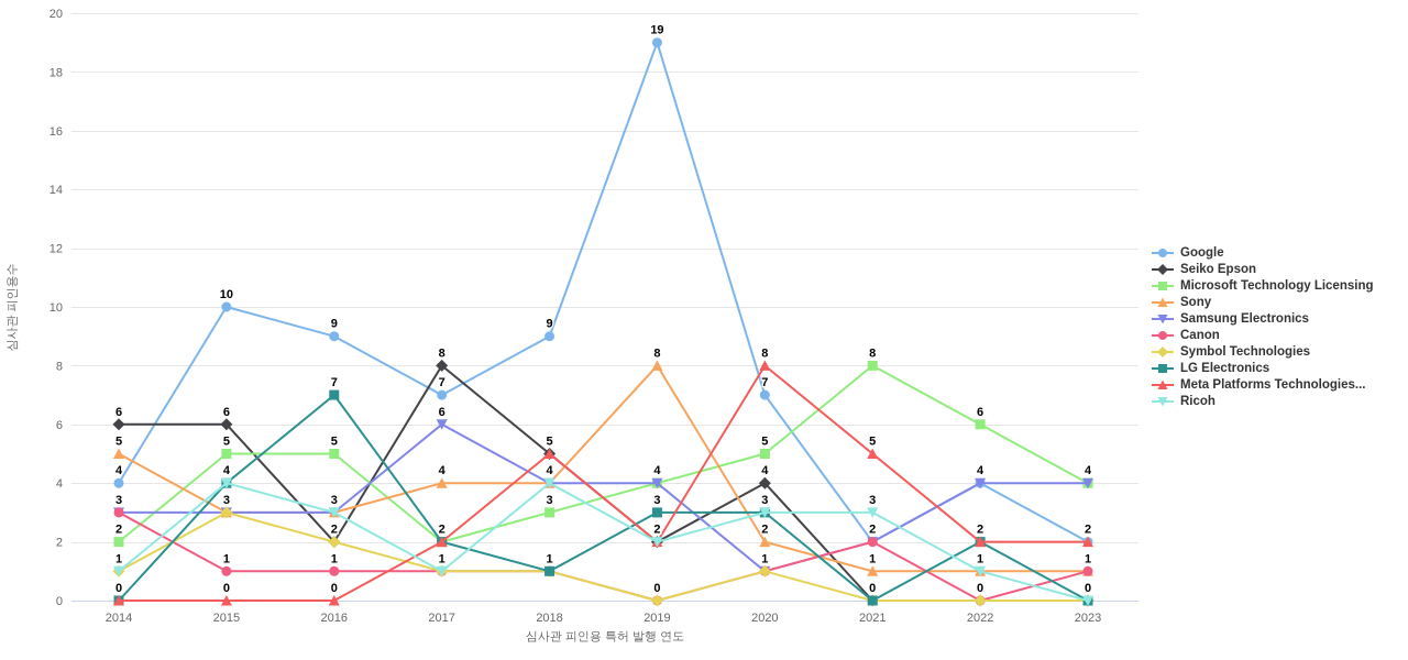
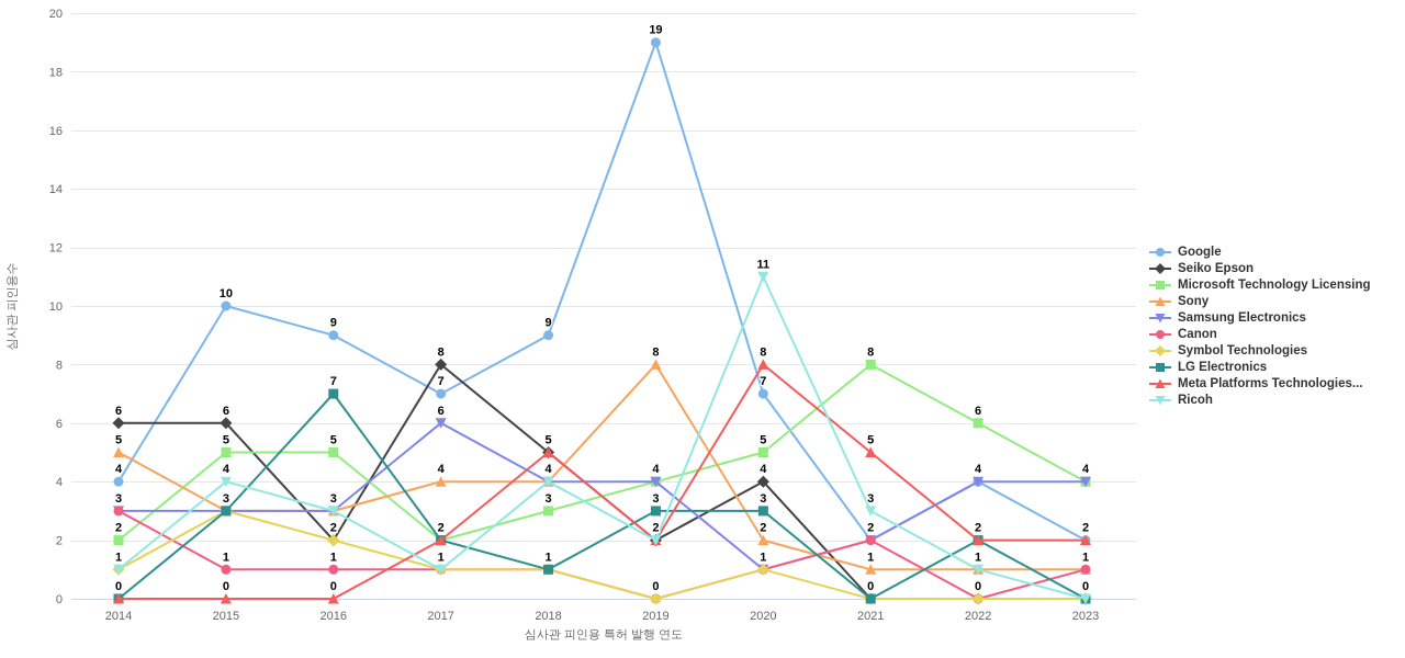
LG Electronics/2015: 4 -> 3
Ricoh/2020: 3 -> 11
